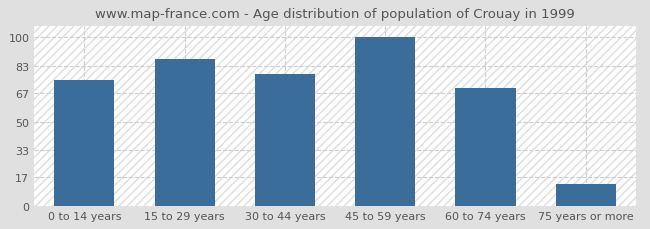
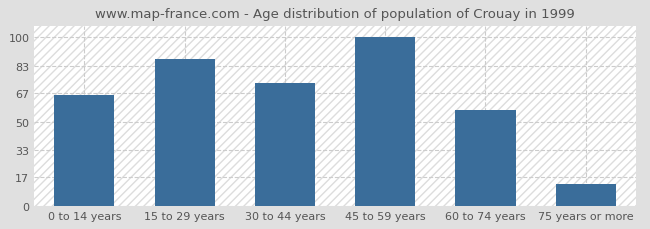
0 to 14 years: 75 -> 66
30 to 44 years: 78 -> 73
60 to 74 years: 70 -> 57
